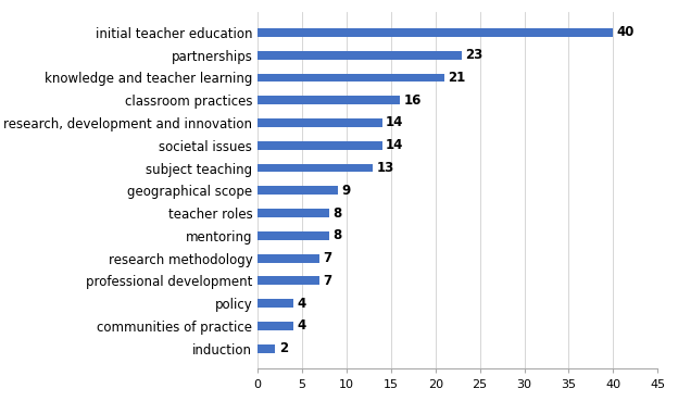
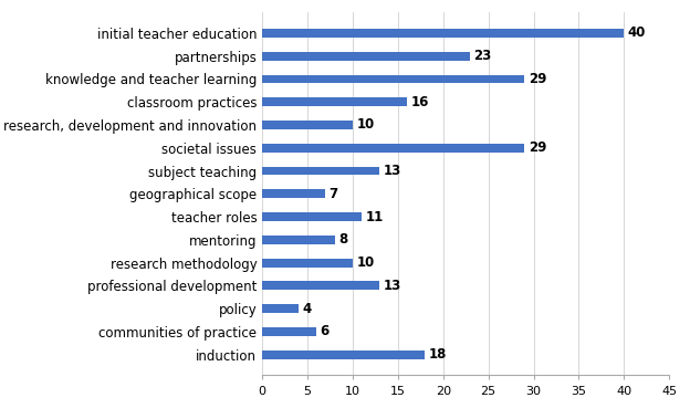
knowledge and teacher learning: 21 -> 29
research, development and innovation: 14 -> 10
societal issues: 14 -> 29
geographical scope: 9 -> 7
teacher roles: 8 -> 11
research methodology: 7 -> 10
professional development: 7 -> 13
communities of practice: 4 -> 6
induction: 2 -> 18
